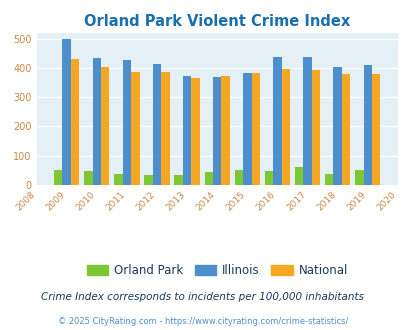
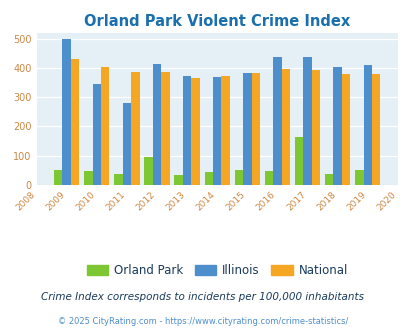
Illinois/2010: 435 -> 345
Illinois/2011: 429 -> 280
Orland Park/2012: 33 -> 95
Orland Park/2017: 62 -> 165
